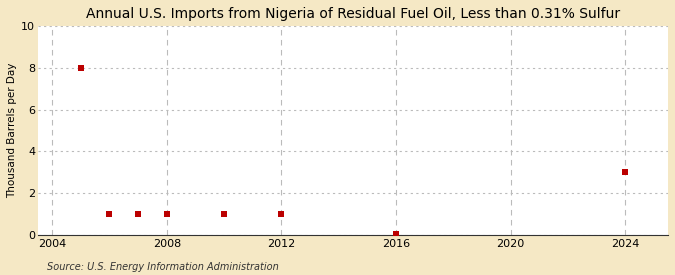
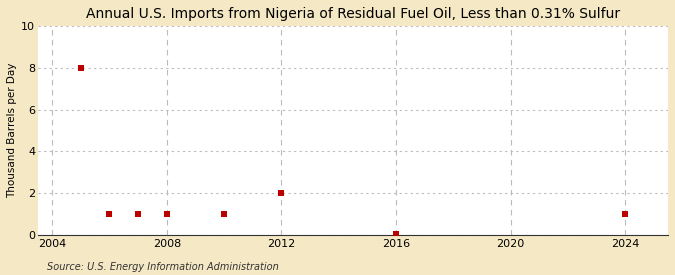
2012: 1.00 -> 2.00
2024: 3.00 -> 1.00
